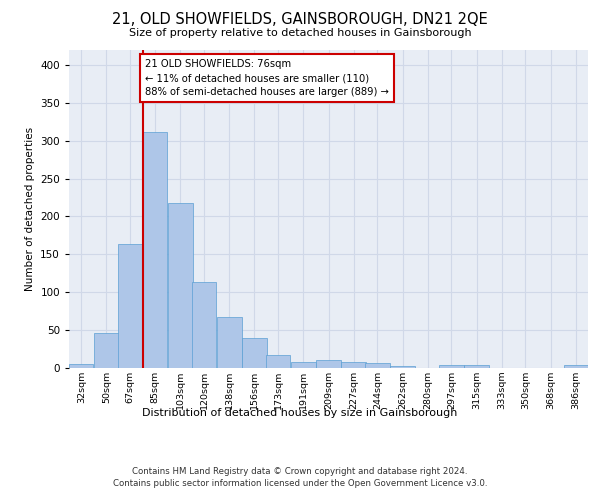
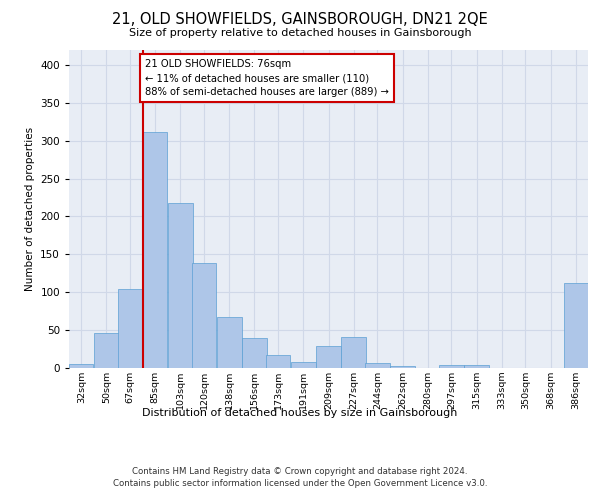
67sqm: 163 -> 104
120sqm: 113 -> 138
209sqm: 10 -> 28
227sqm: 7 -> 40
386sqm: 3 -> 112
